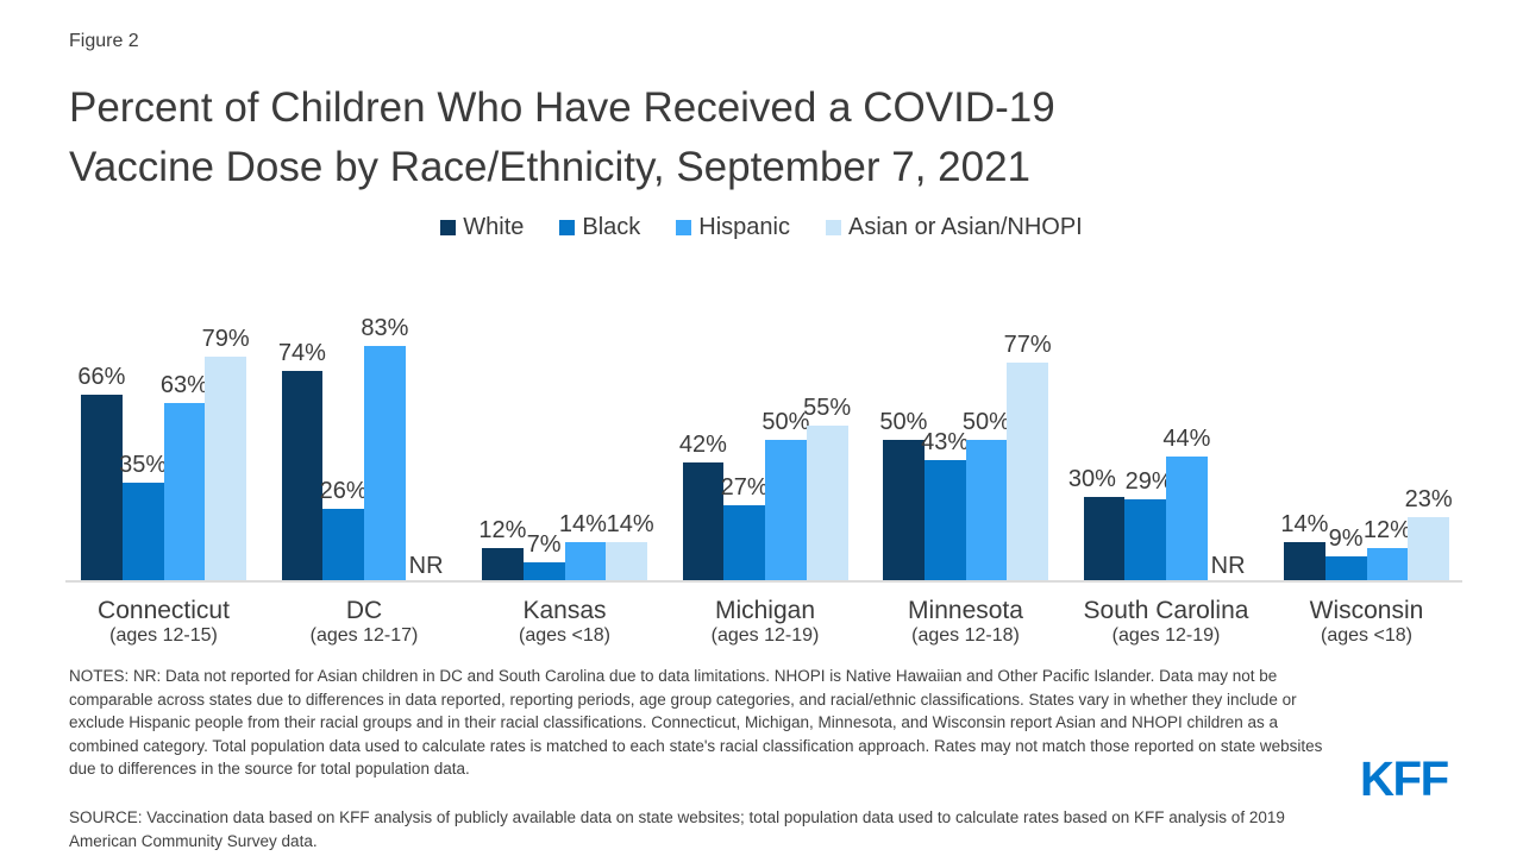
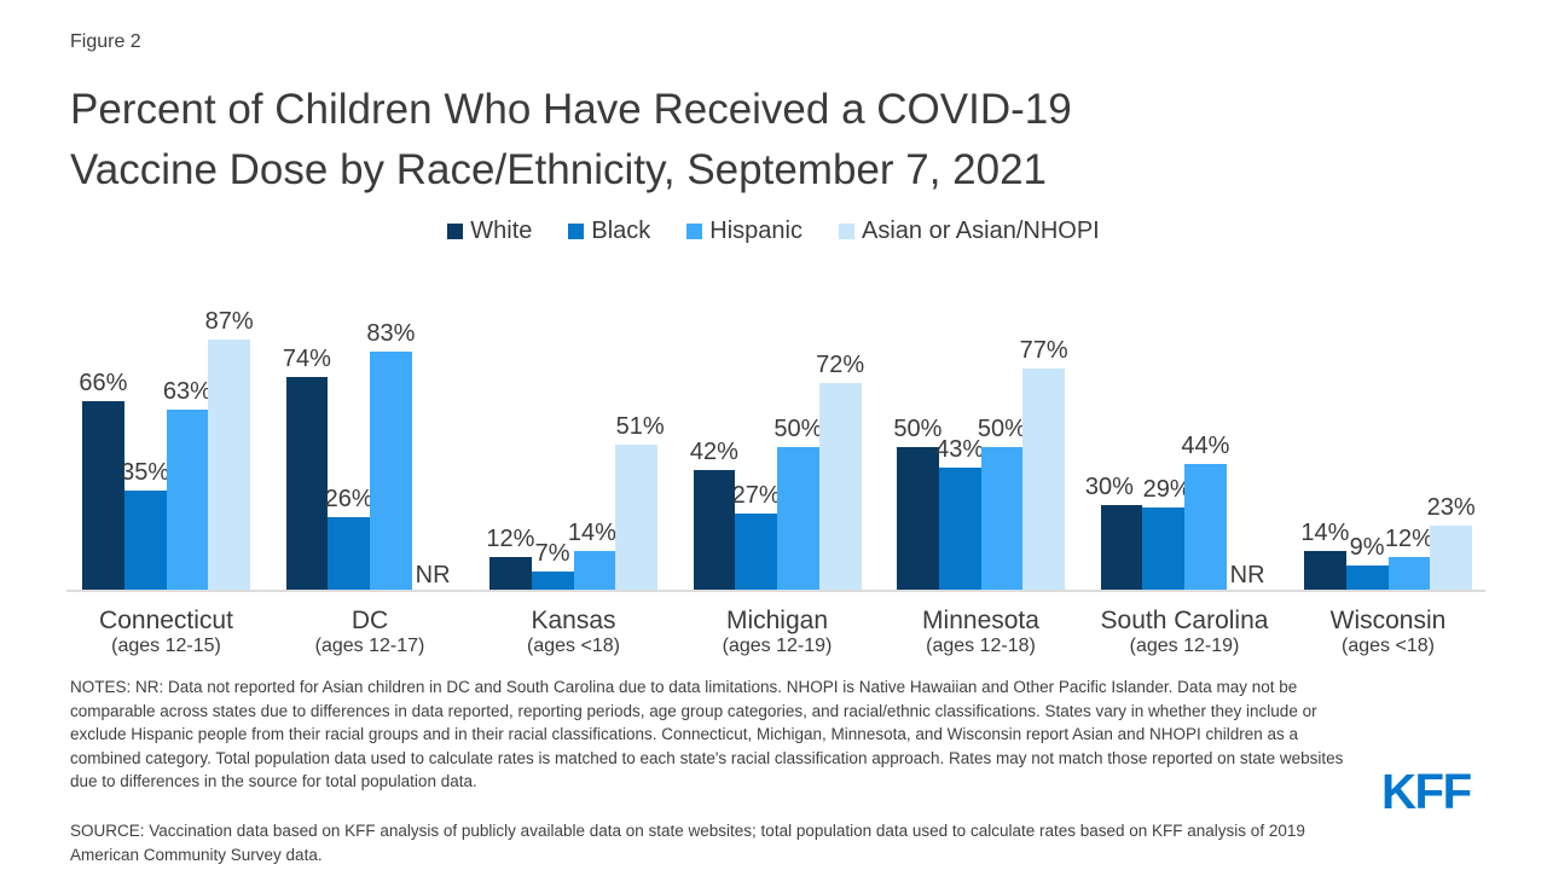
Asian or Asian/NHOPI/Connecticut: 79% -> 87%
Asian or Asian/NHOPI/Kansas: 14% -> 51%
Asian or Asian/NHOPI/Michigan: 55% -> 72%
